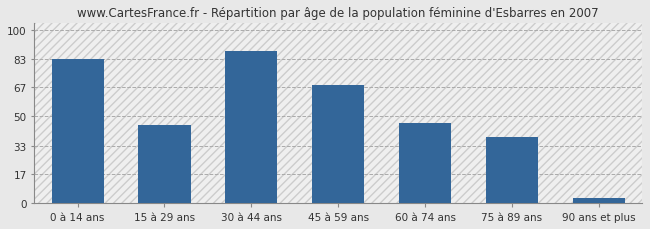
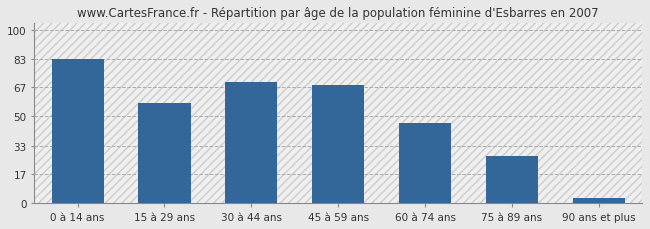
15 à 29 ans: 45 -> 58
30 à 44 ans: 88 -> 70
75 à 89 ans: 38 -> 27
